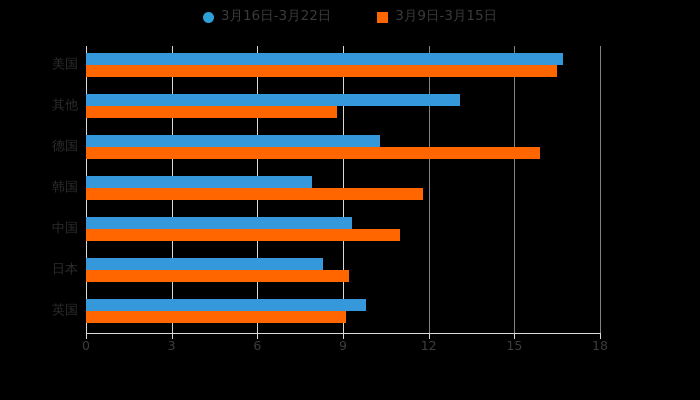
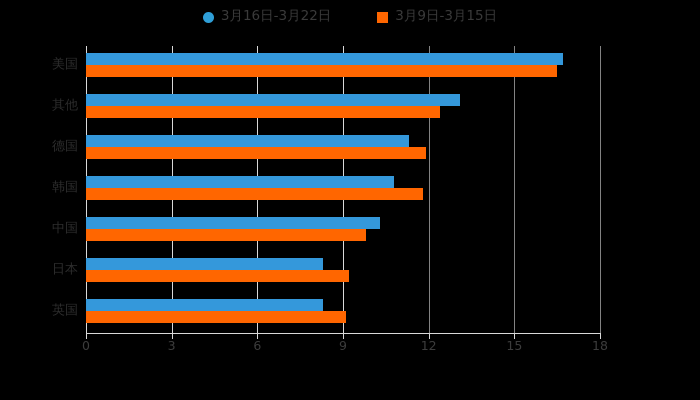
3月9日-3月15日/其他: 8.8 -> 12.4
3月16日-3月22日/德国: 10.3 -> 11.3
3月9日-3月15日/德国: 15.9 -> 11.9
3月16日-3月22日/韩国: 7.9 -> 10.8
3月16日-3月22日/中国: 9.3 -> 10.3
3月9日-3月15日/中国: 11.0 -> 9.8
3月16日-3月22日/英国: 9.8 -> 8.3
